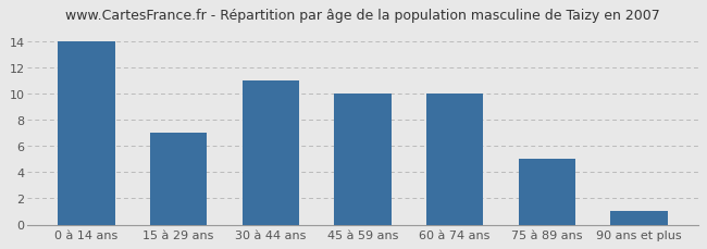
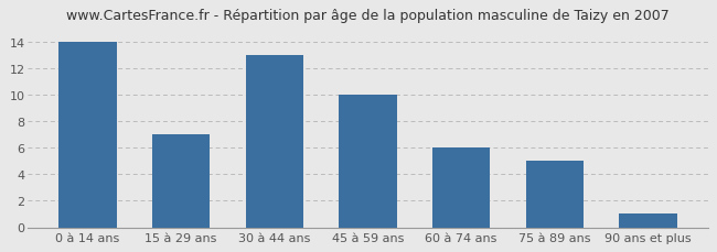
30 à 44 ans: 11 -> 13
60 à 74 ans: 10 -> 6
